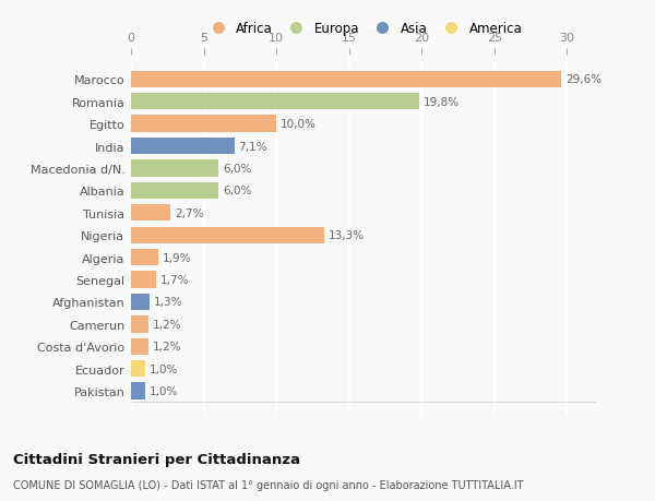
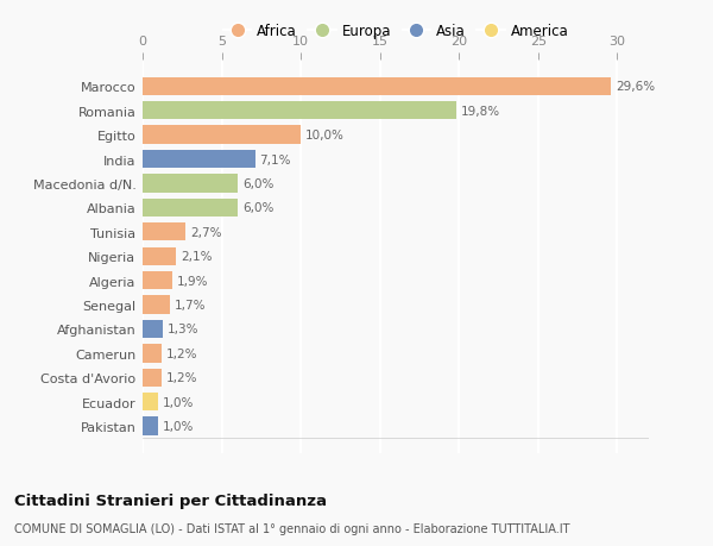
Nigeria: 13,3% -> 2,1%
